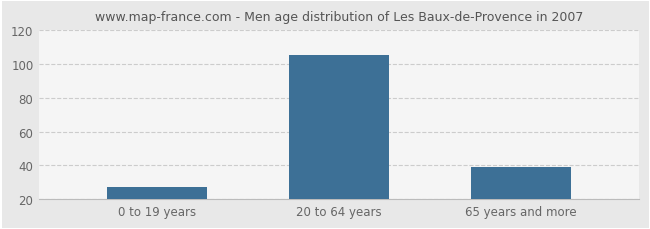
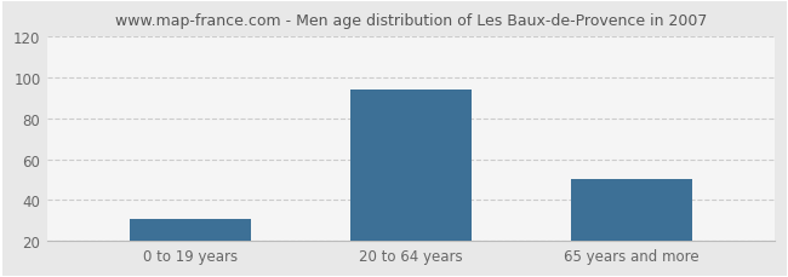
0 to 19 years: 27 -> 31
20 to 64 years: 105 -> 94
65 years and more: 39 -> 50
